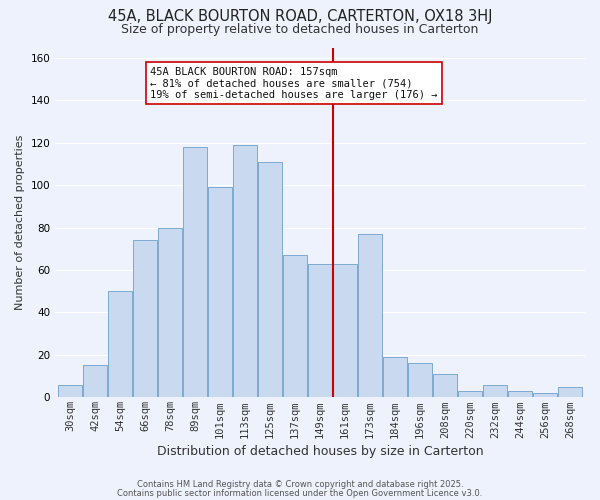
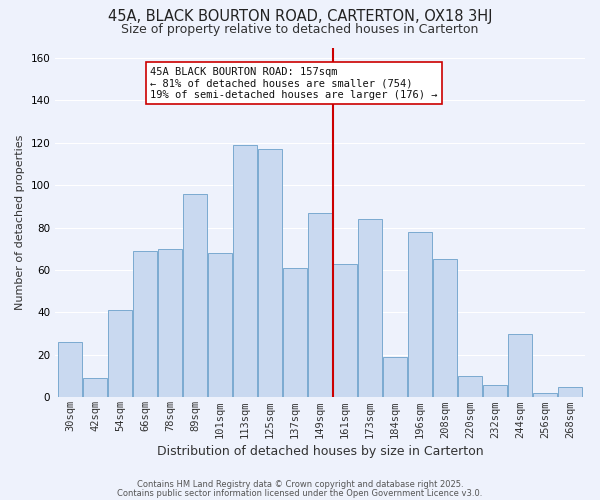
30sqm: 6 -> 26
42sqm: 15 -> 9
54sqm: 50 -> 41
66sqm: 74 -> 69
78sqm: 80 -> 70
89sqm: 118 -> 96
101sqm: 99 -> 68
125sqm: 111 -> 117
137sqm: 67 -> 61
149sqm: 63 -> 87
173sqm: 77 -> 84
196sqm: 16 -> 78
208sqm: 11 -> 65
220sqm: 3 -> 10
244sqm: 3 -> 30
